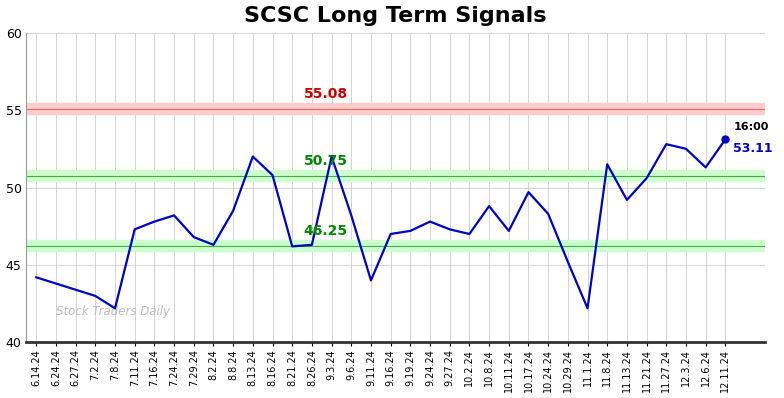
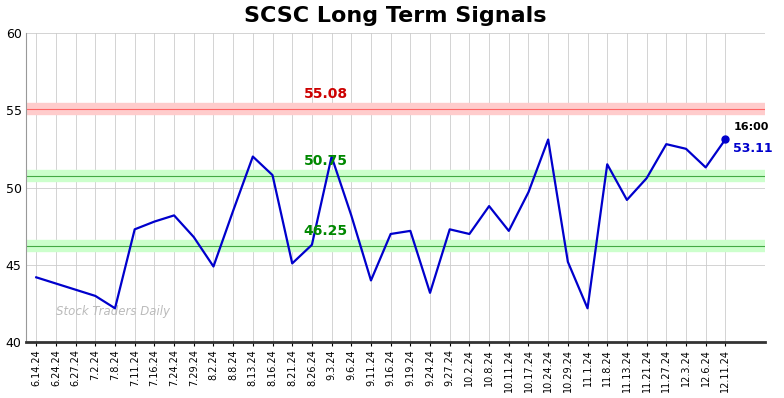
8.2.24: 46.3 -> 44.9
8.21.24: 46.2 -> 45.1
9.24.24: 47.8 -> 43.2
10.24.24: 48.3 -> 53.1
